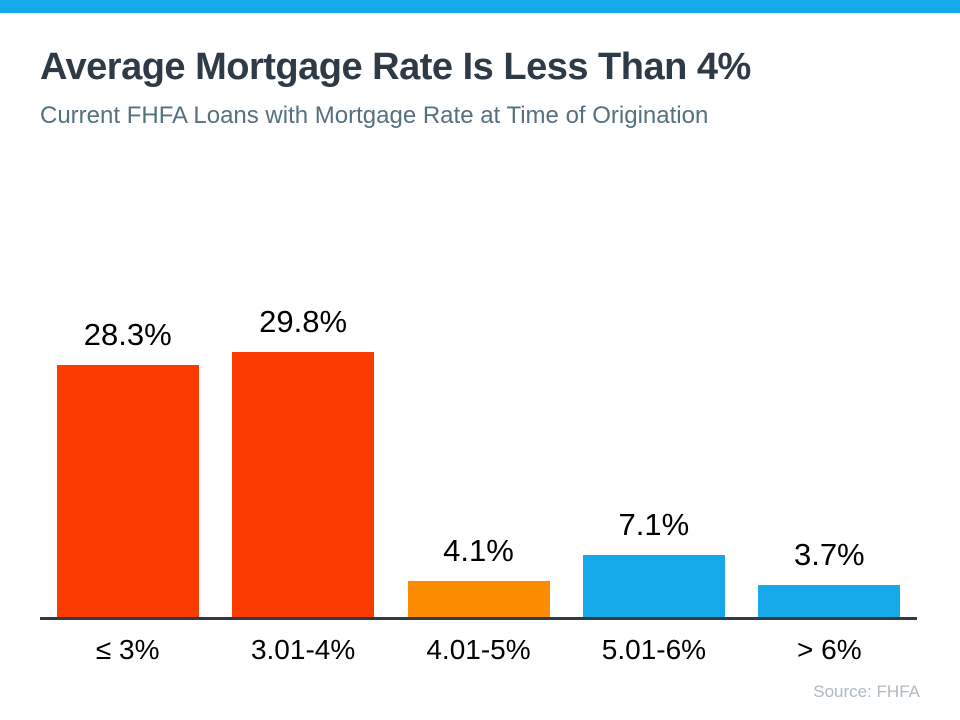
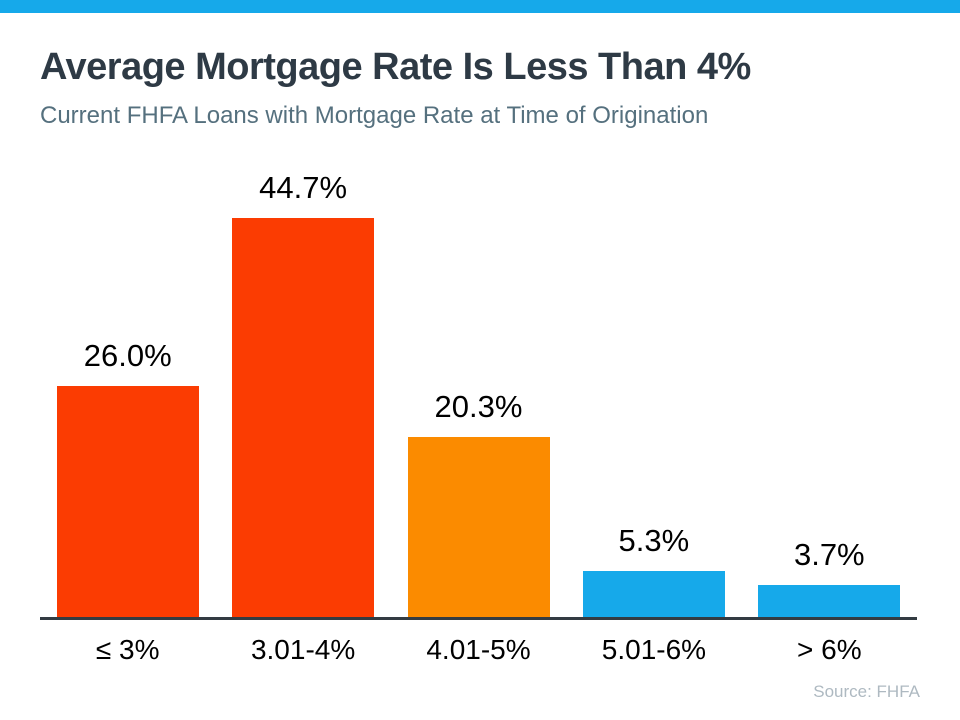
≤ 3%: 28.3% -> 26.0%
3.01-4%: 29.8% -> 44.7%
4.01-5%: 4.1% -> 20.3%
5.01-6%: 7.1% -> 5.3%
